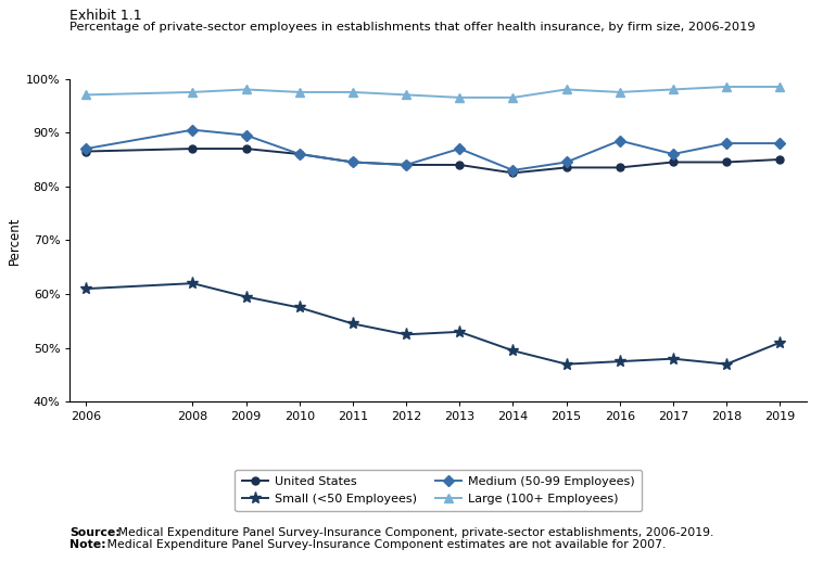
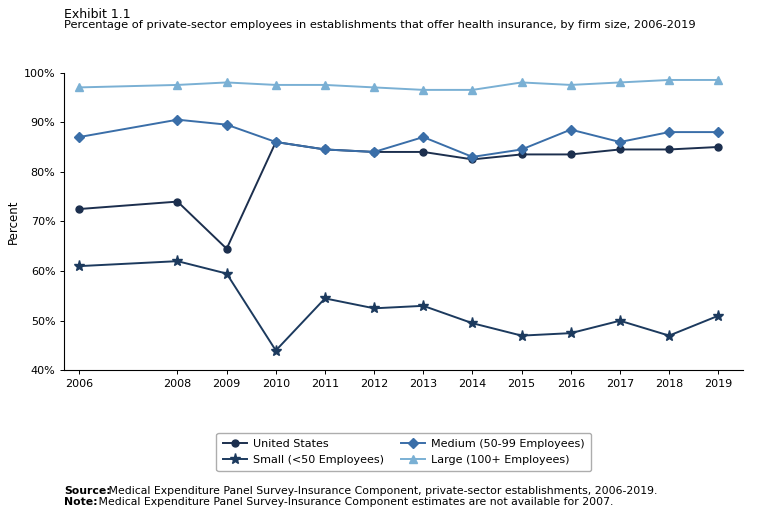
United States/2006: 86.5% -> 72.5%
United States/2008: 87.0% -> 74.0%
United States/2009: 87.0% -> 64.5%
Small (<50 Employees)/2010: 57.5% -> 44.0%
Small (<50 Employees)/2017: 48.0% -> 50.0%
